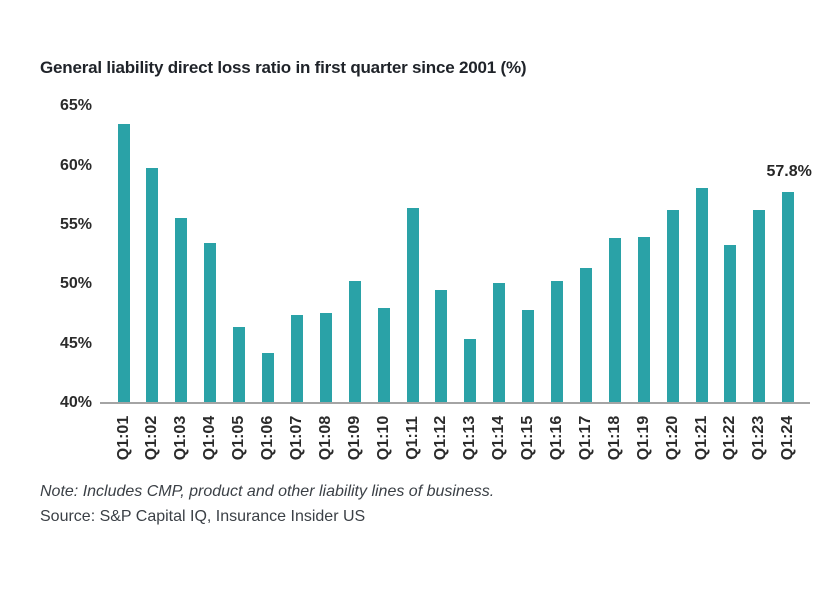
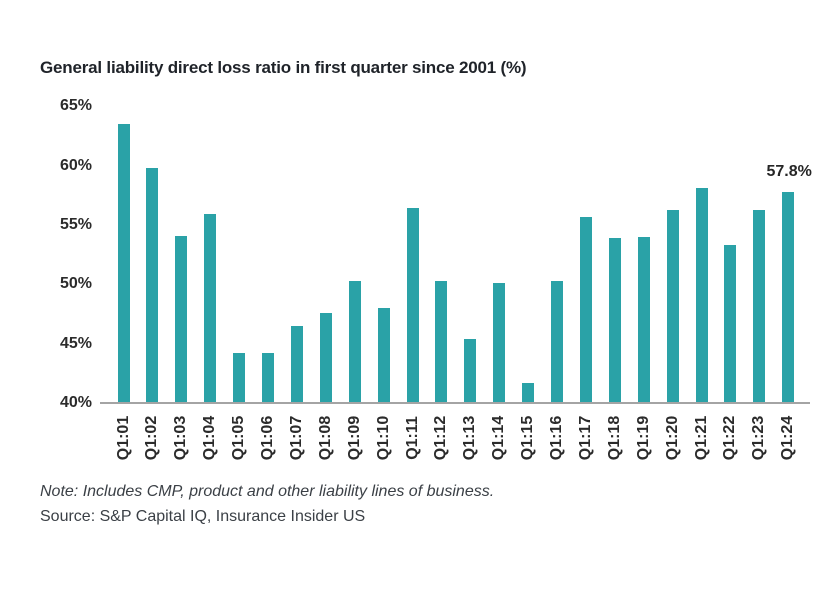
Q1:03: 55.6% -> 54.1%
Q1:04: 53.5% -> 55.9%
Q1:05: 46.4% -> 44.2%
Q1:07: 47.4% -> 46.5%
Q1:12: 49.5% -> 50.3%
Q1:15: 47.8% -> 41.7%
Q1:17: 51.4% -> 55.7%
